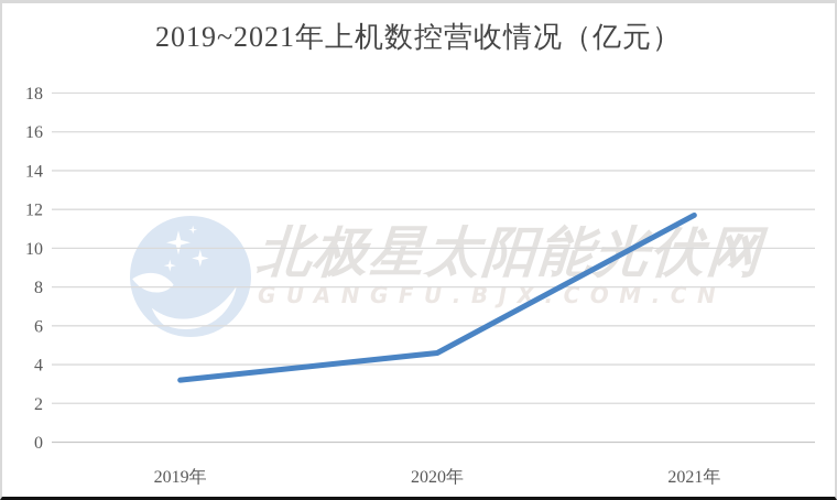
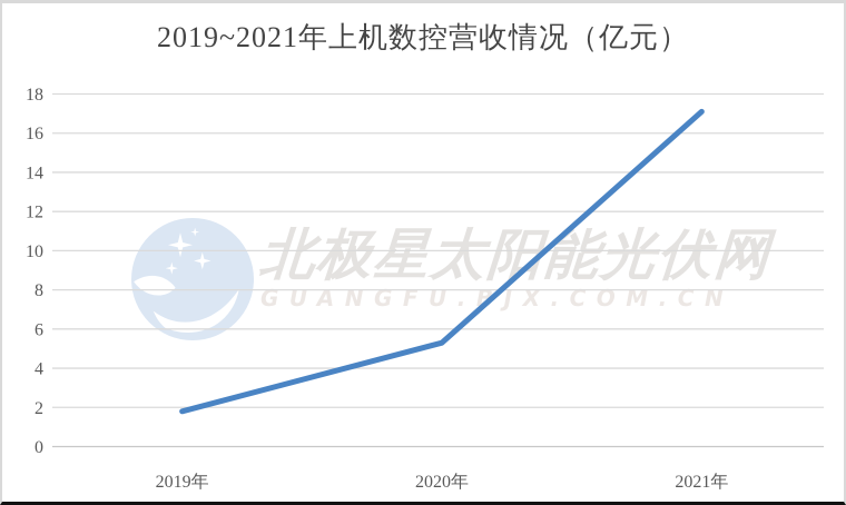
2019年: 3.2 -> 1.8
2020年: 4.6 -> 5.3
2021年: 11.7 -> 17.1
